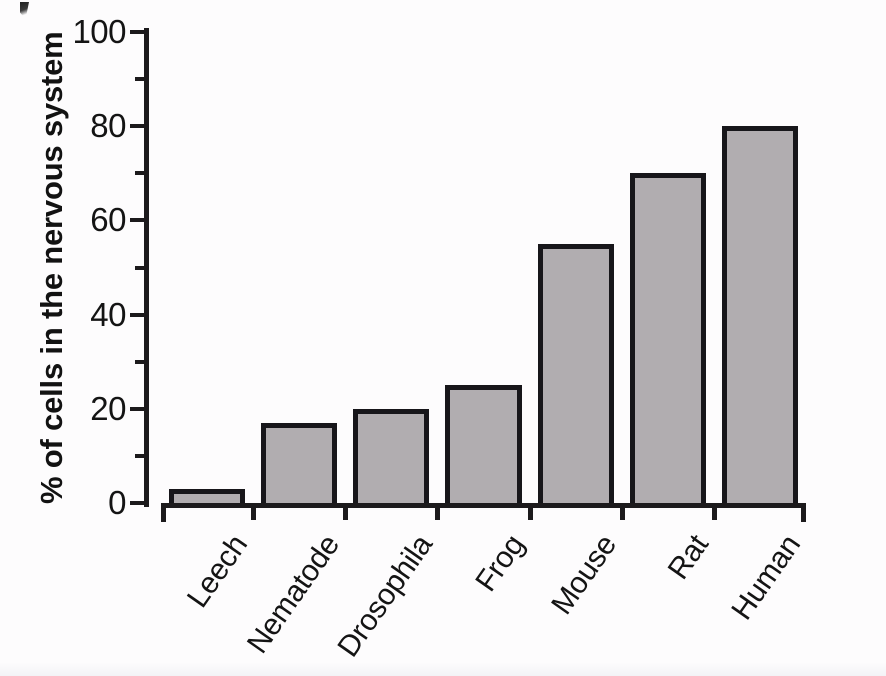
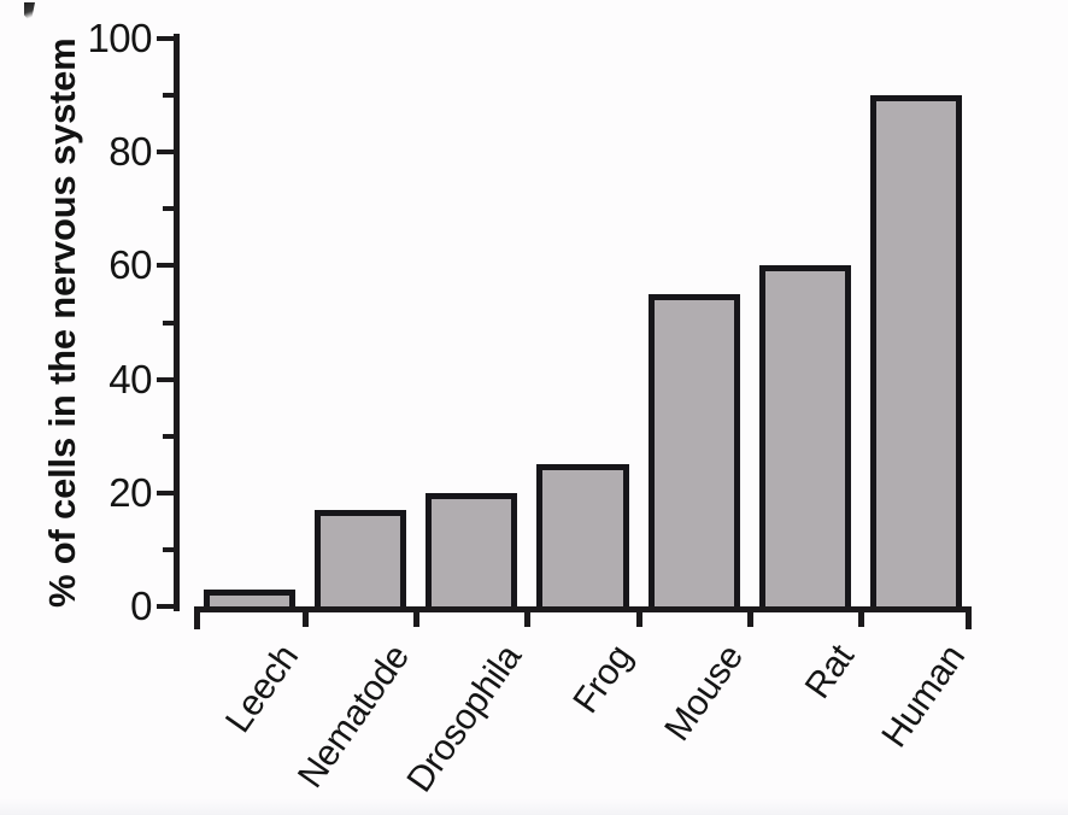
Rat: 70 -> 60
Human: 80 -> 90
